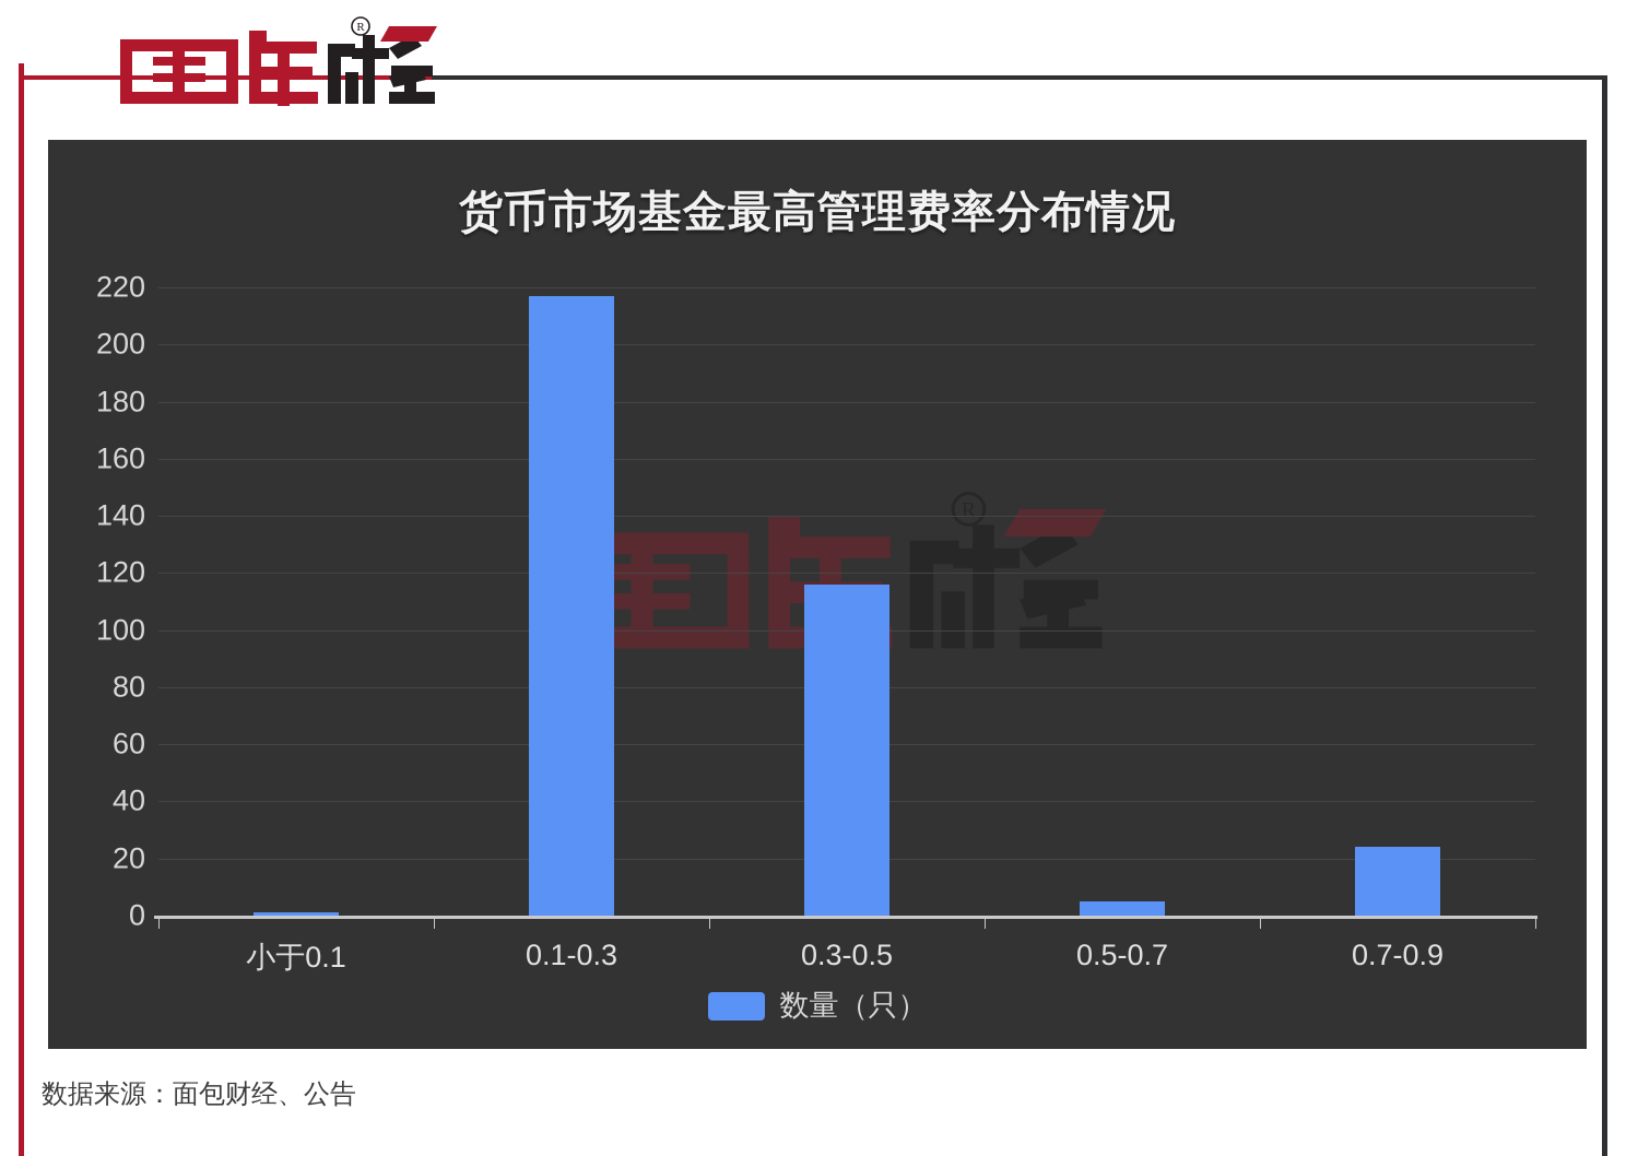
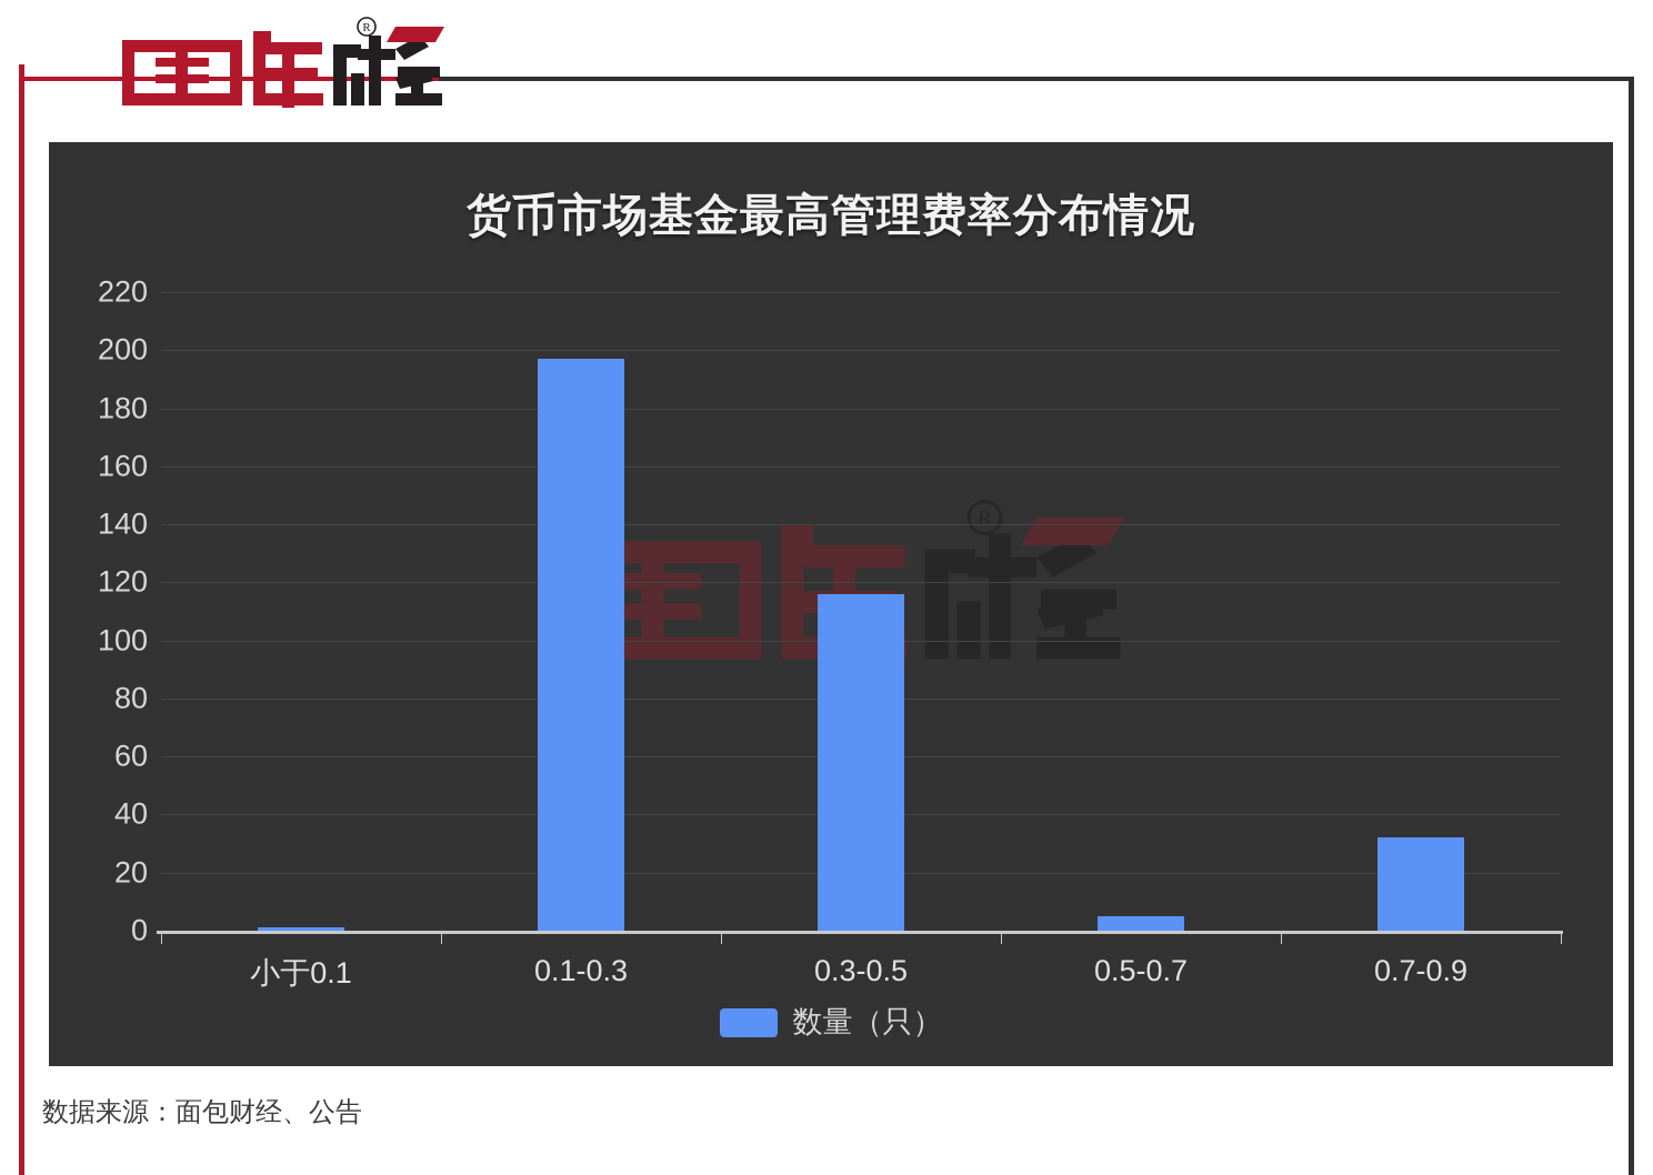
0.1-0.3: 217 -> 197
0.7-0.9: 24 -> 32
